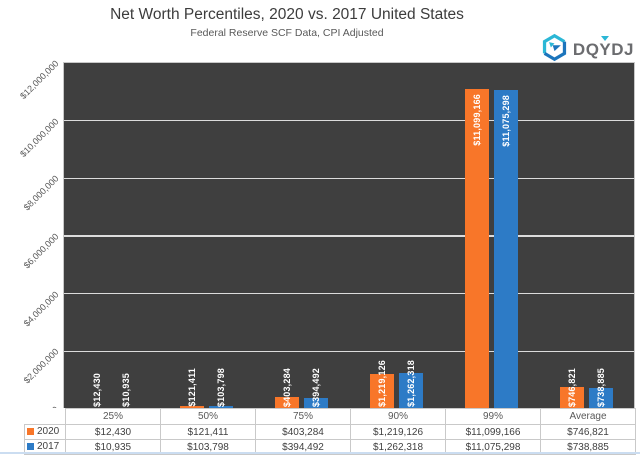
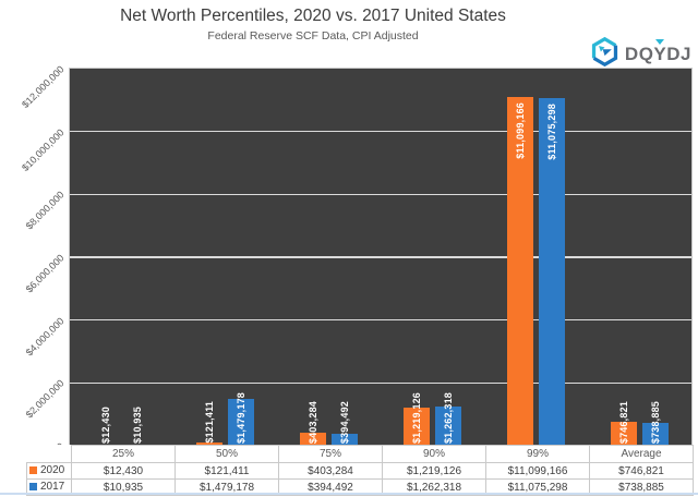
2017/50%: $103,798 -> $1,479,178
